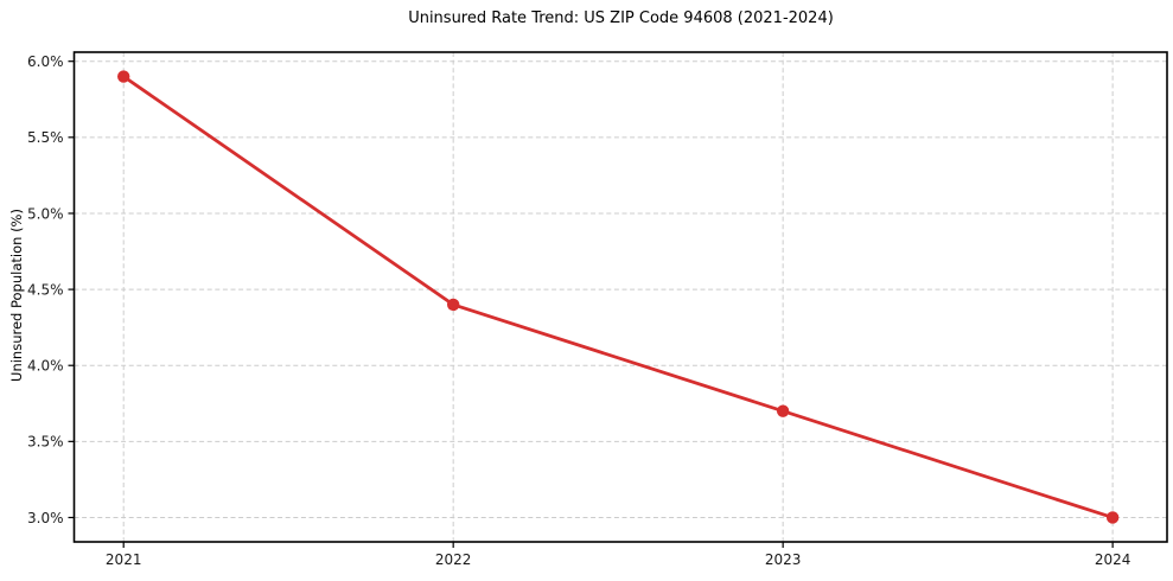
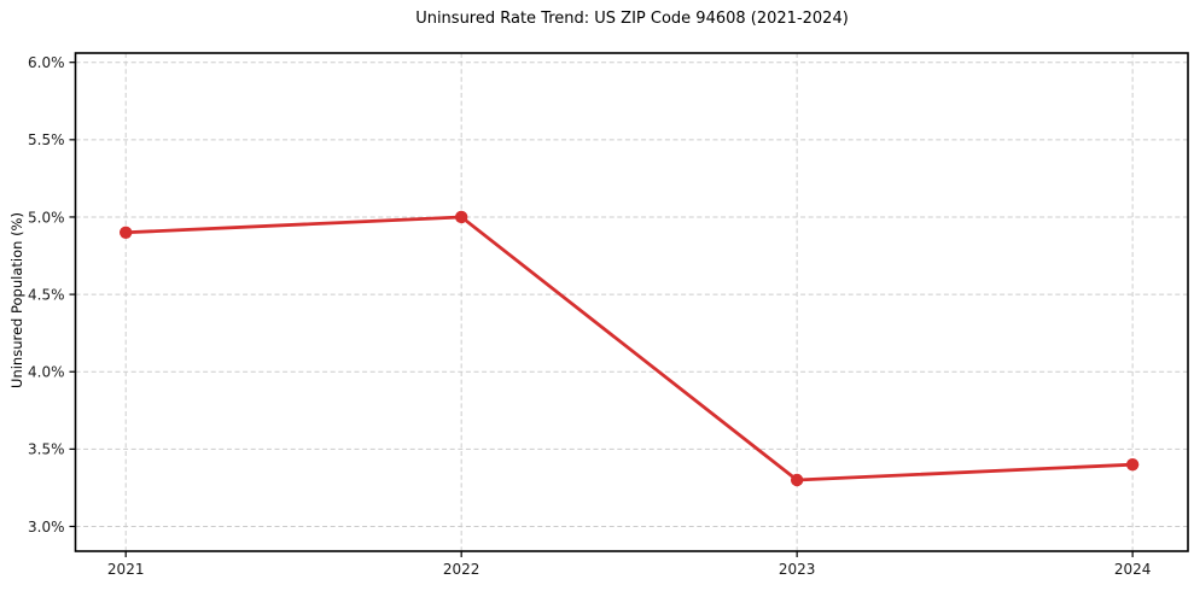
2021: 5.9% -> 4.9%
2022: 4.4% -> 5.0%
2023: 3.7% -> 3.3%
2024: 3.0% -> 3.4%
